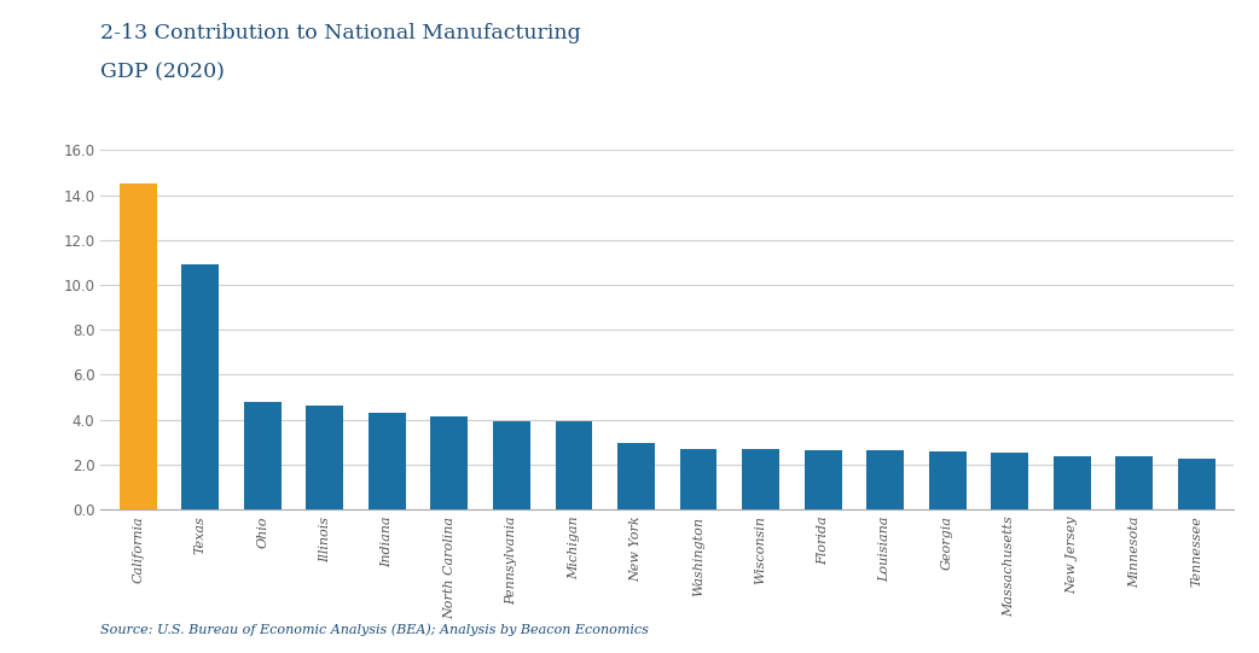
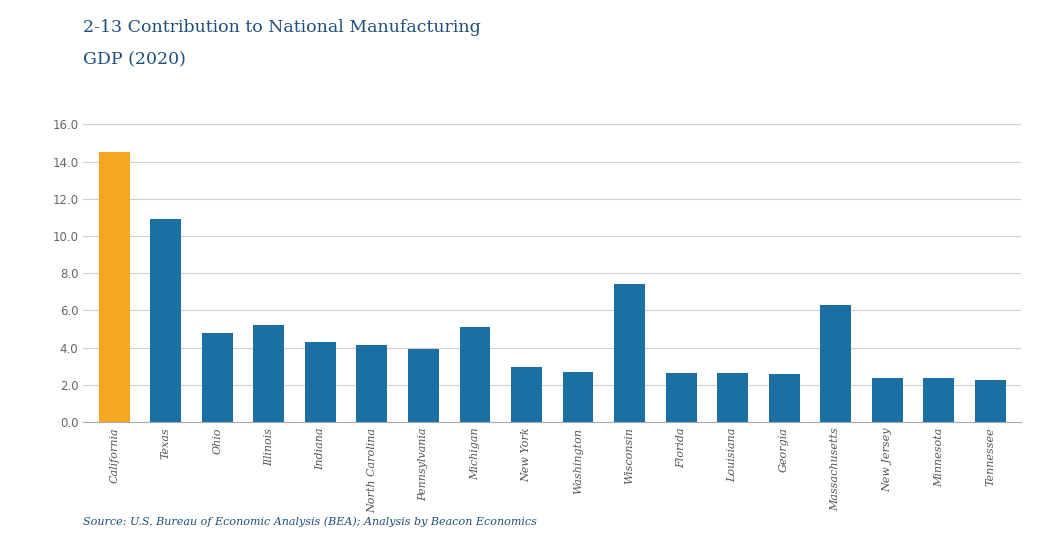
Illinois: 4.7 -> 5.2
Michigan: 4.0 -> 5.1
Wisconsin: 2.7 -> 7.4
Massachusetts: 2.5 -> 6.3
